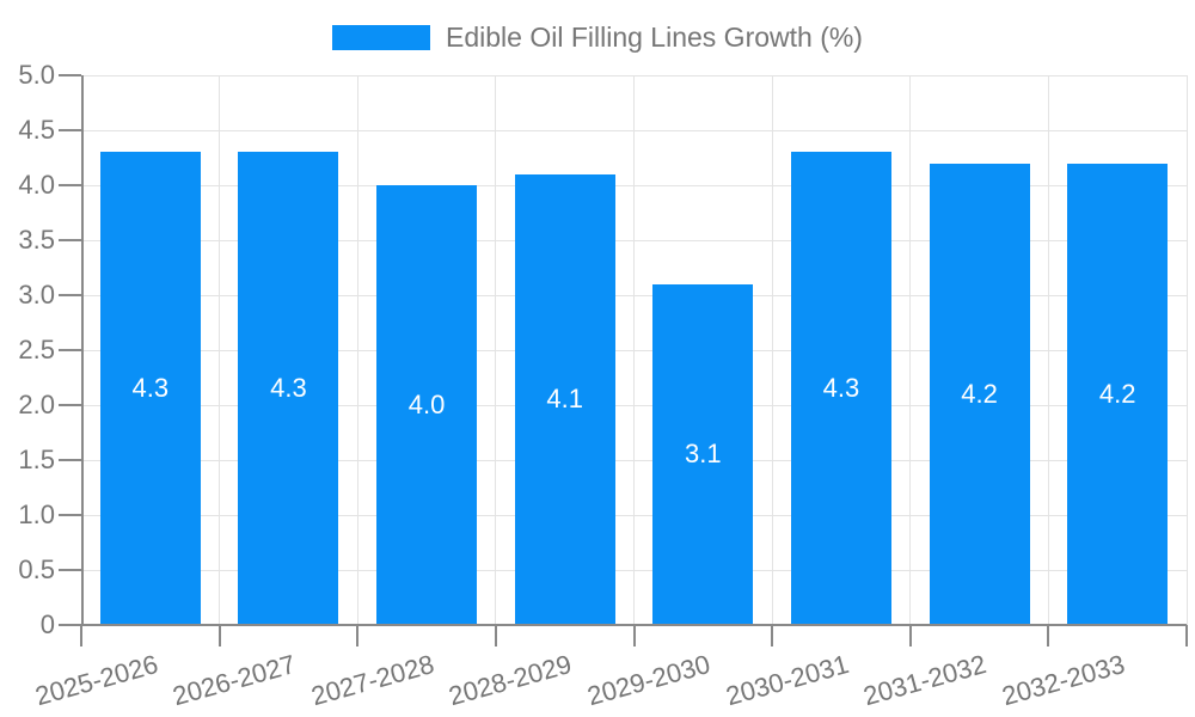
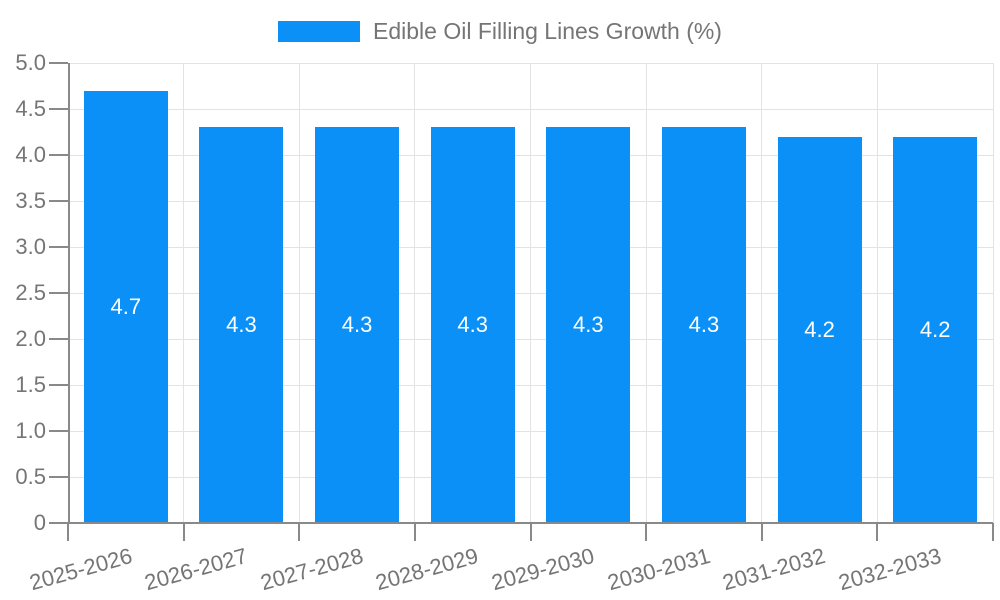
2025-2026: 4.3 -> 4.7
2027-2028: 4.0 -> 4.3
2028-2029: 4.1 -> 4.3
2029-2030: 3.1 -> 4.3
